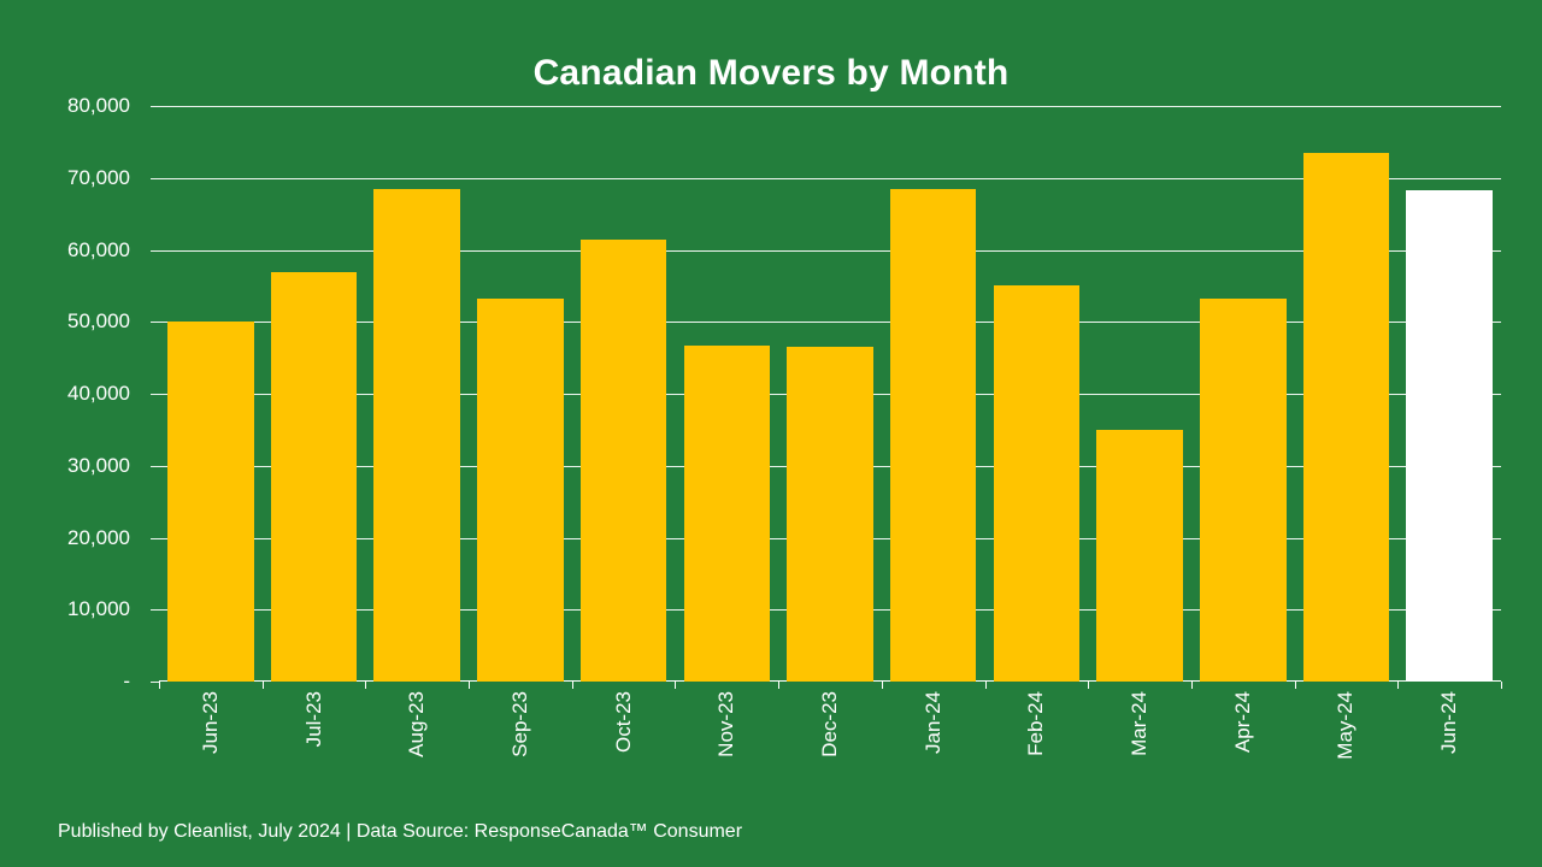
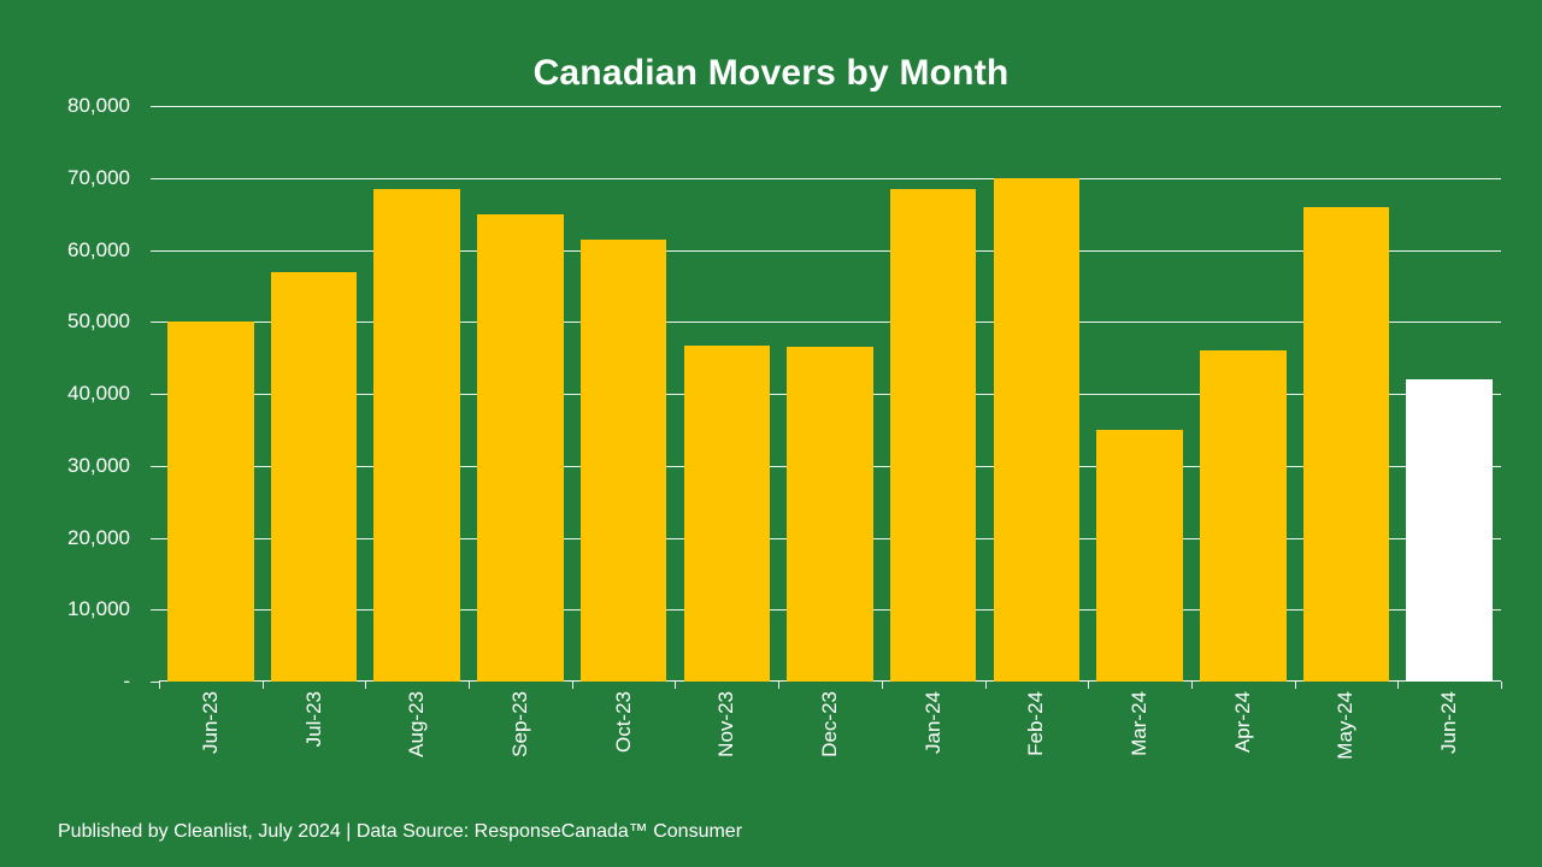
Sep-23: 53000 -> 65000
Feb-24: 55000 -> 70000
Apr-24: 53000 -> 46000
May-24: 73000 -> 66000
Jun-24: 68000 -> 42000
